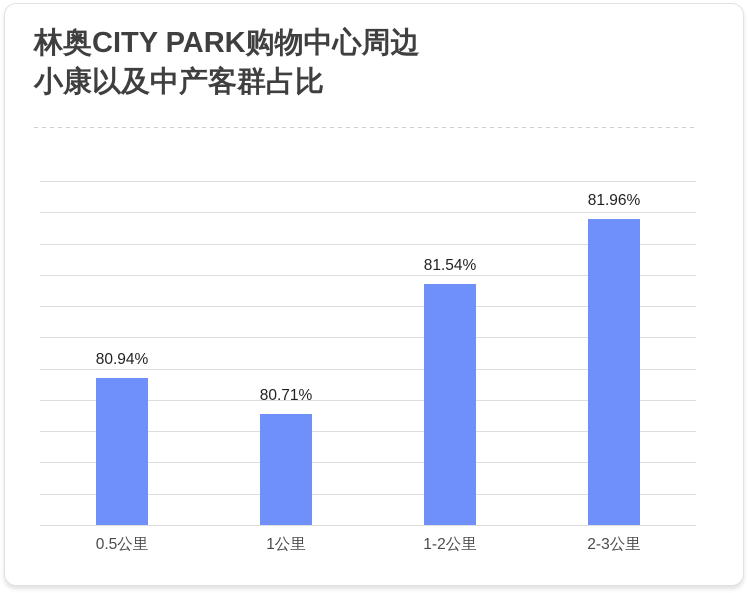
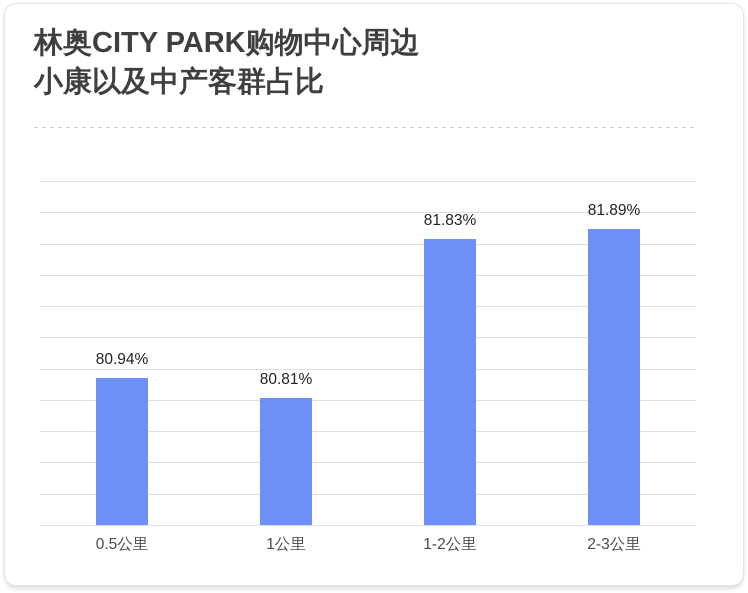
1公里: 80.71% -> 80.81%
1-2公里: 81.54% -> 81.83%
2-3公里: 81.96% -> 81.89%
